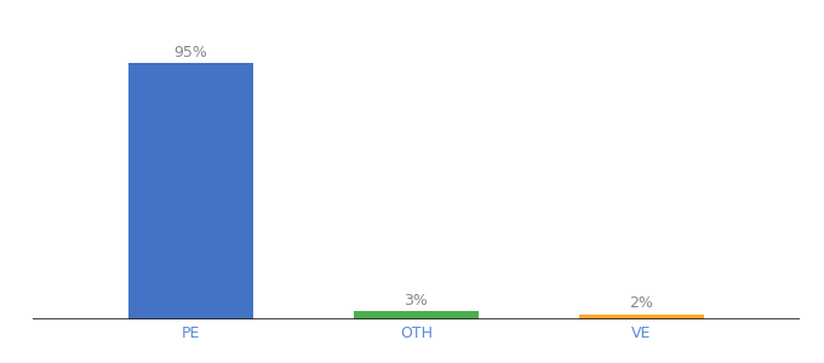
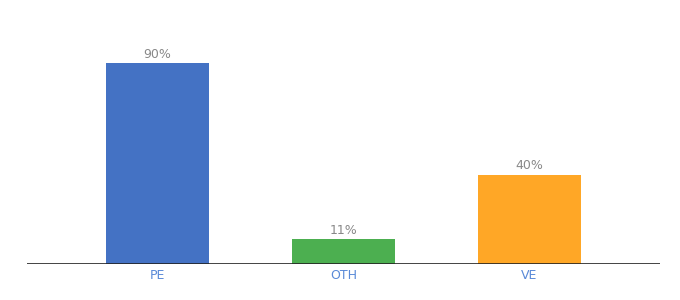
PE: 95% -> 90%
OTH: 3% -> 11%
VE: 2% -> 40%
